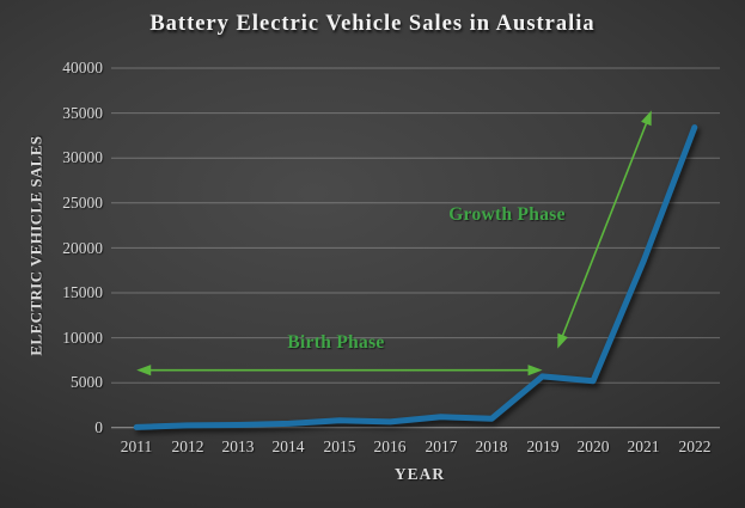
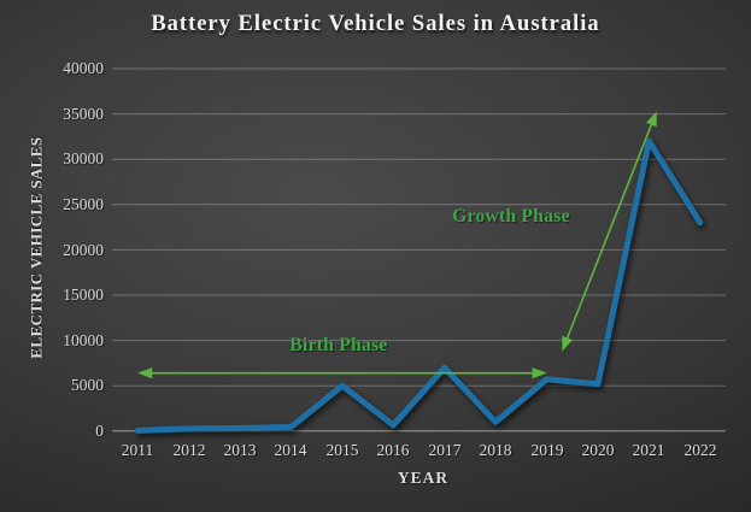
2015: 1000 -> 5000
2017: 1000 -> 7000
2021: 19000 -> 32000
2022: 33000 -> 23000
